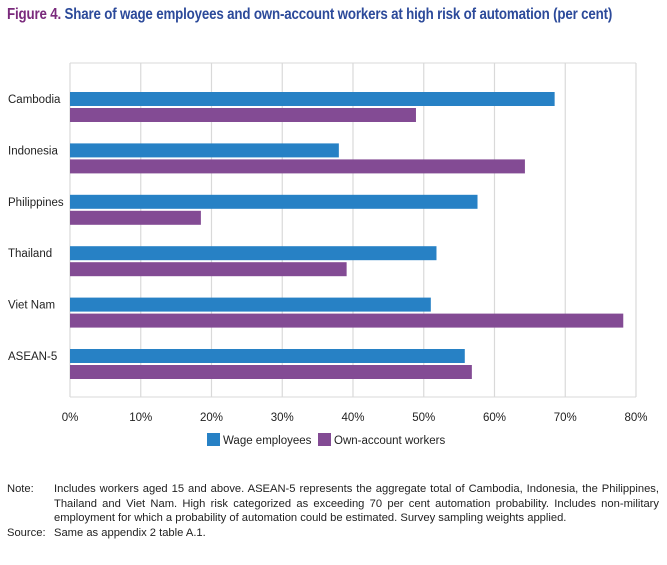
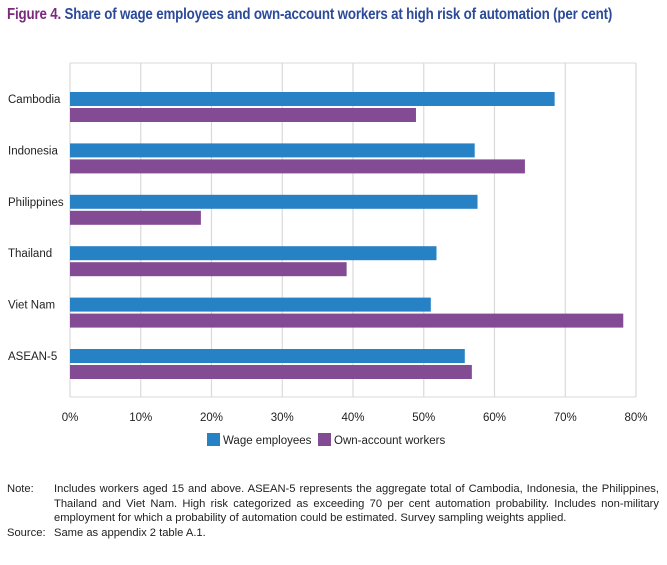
Wage employees/Indonesia: 38% -> 57%
